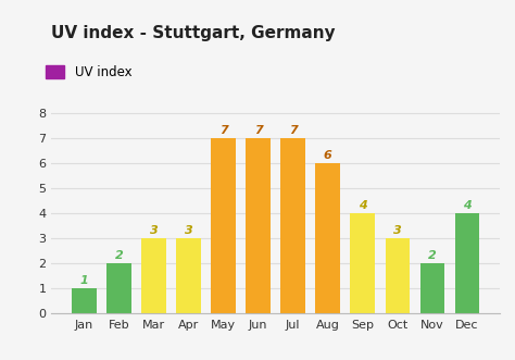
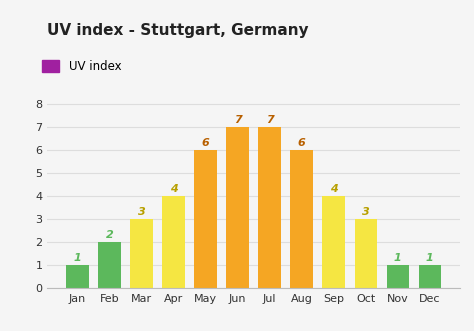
Apr: 3 -> 4
May: 7 -> 6
Nov: 2 -> 1
Dec: 4 -> 1
